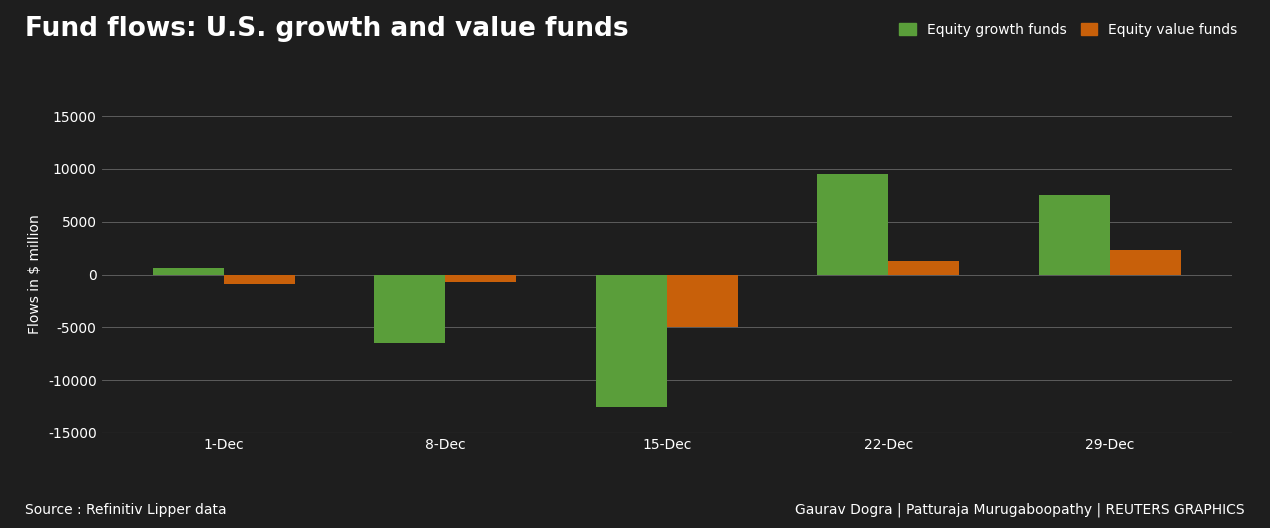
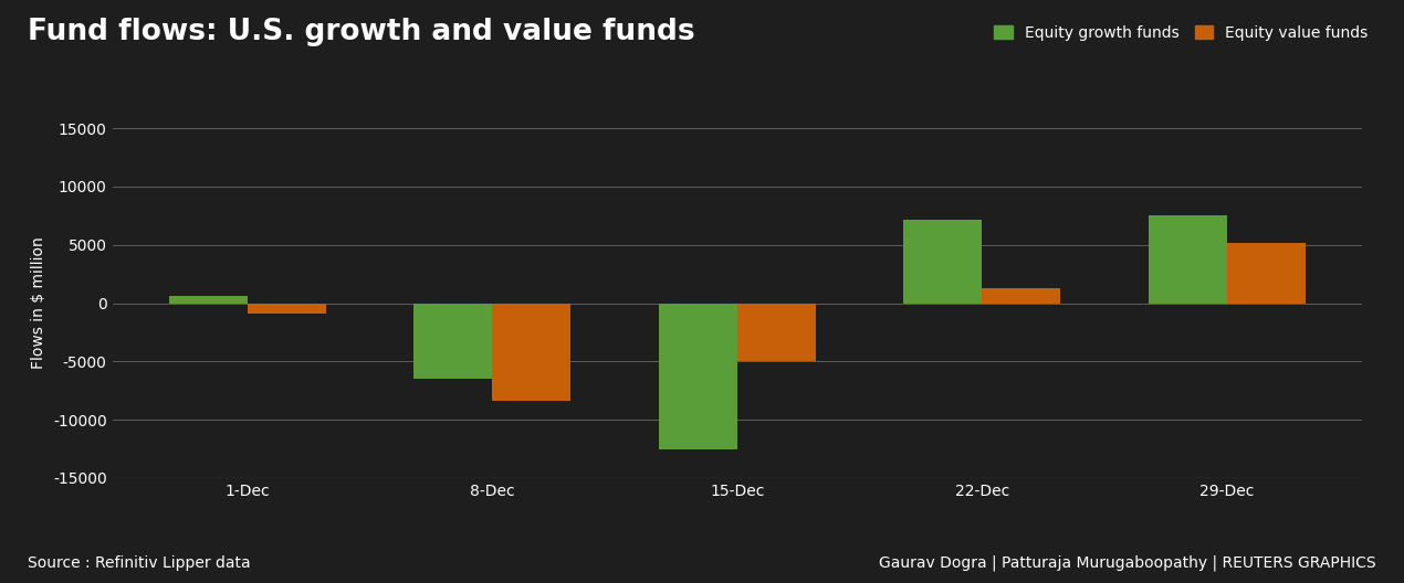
Equity value funds/8-Dec: -700 -> -8400
Equity growth funds/22-Dec: 9500 -> 7200
Equity value funds/29-Dec: 2300 -> 5200
